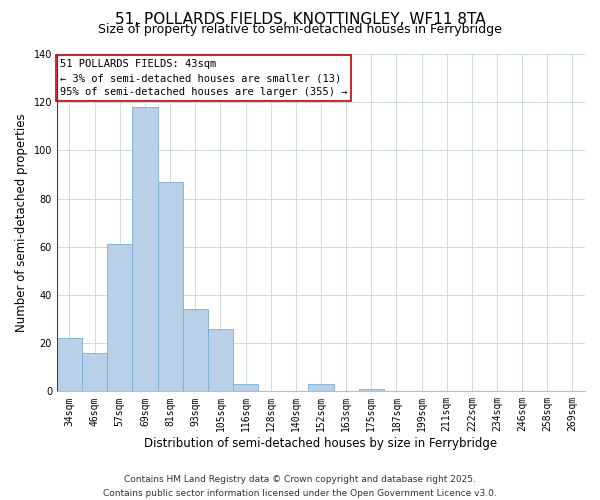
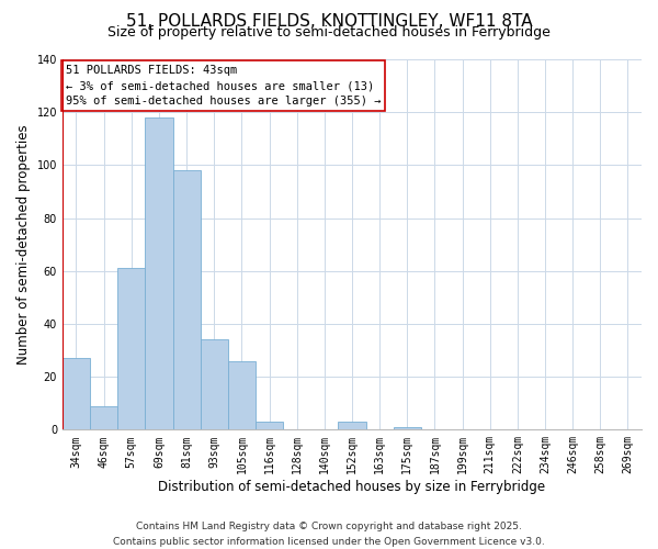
34sqm: 22 -> 27
46sqm: 16 -> 9
81sqm: 87 -> 98
